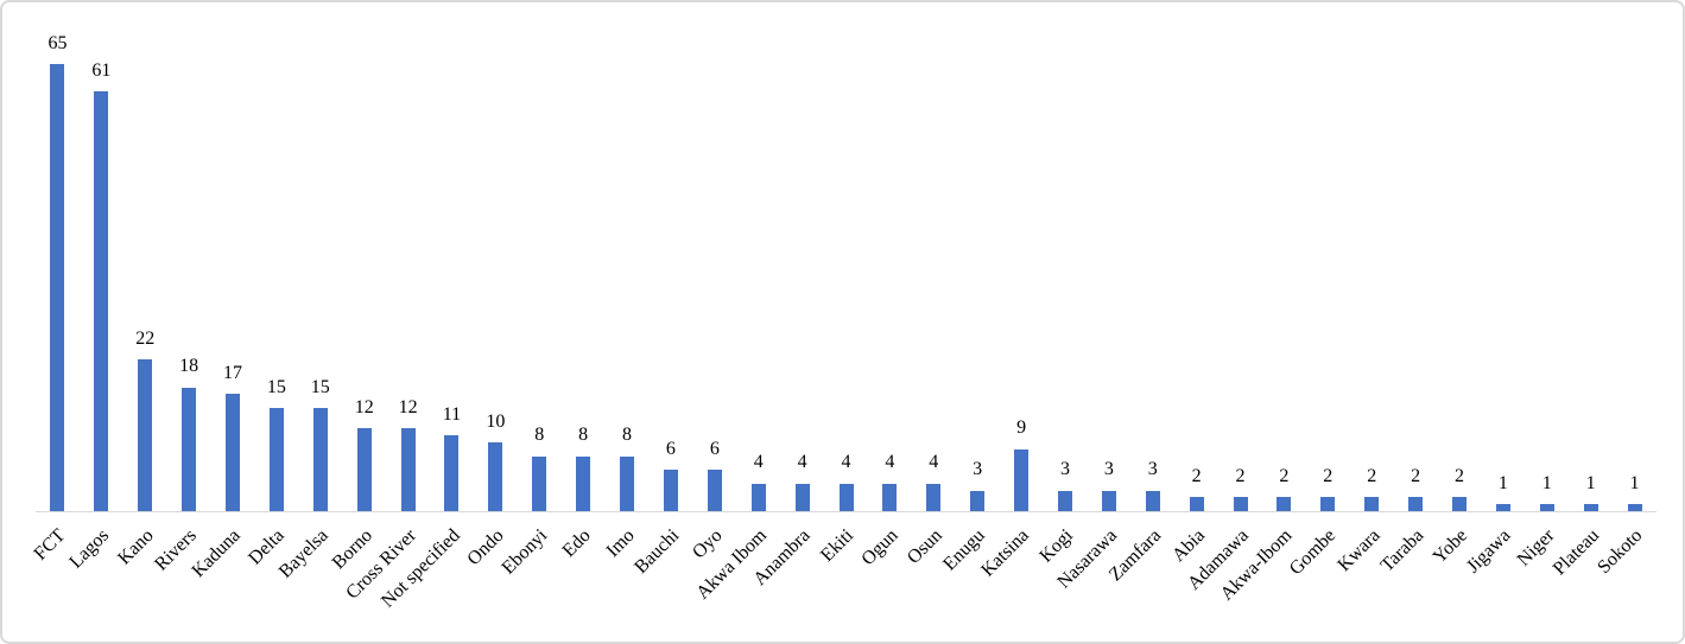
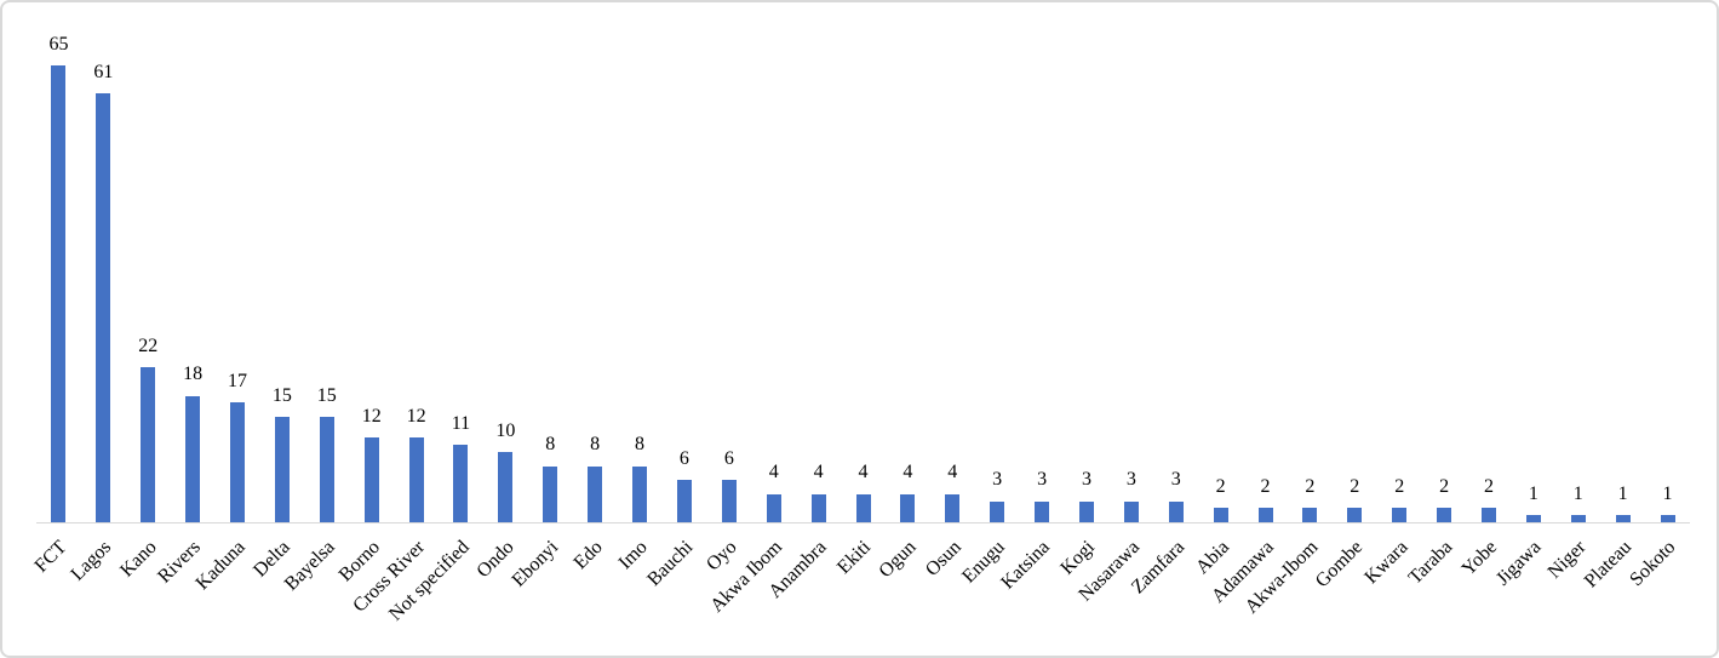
Katsina: 9 -> 3
